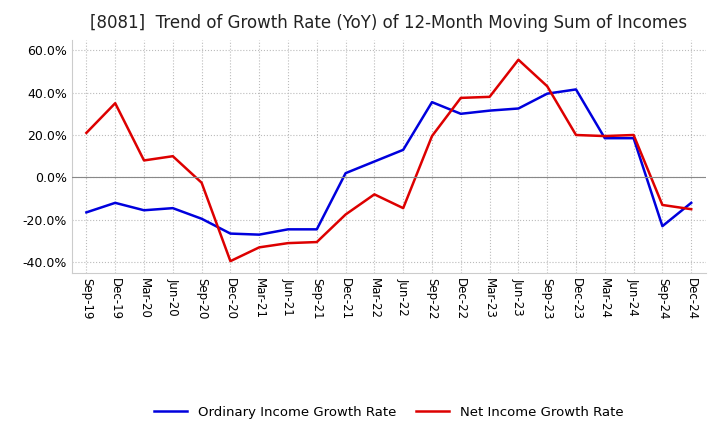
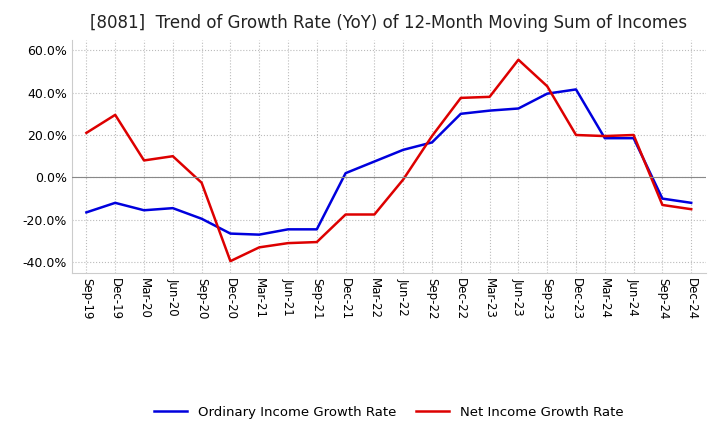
Net Income Growth Rate/Dec-19: 35.0% -> 29.5%
Net Income Growth Rate/Mar-22: -8.0% -> -17.5%
Net Income Growth Rate/Jun-22: -14.5% -> -1.0%
Ordinary Income Growth Rate/Sep-22: 35.5% -> 16.5%
Ordinary Income Growth Rate/Sep-24: -23.0% -> -10.0%
